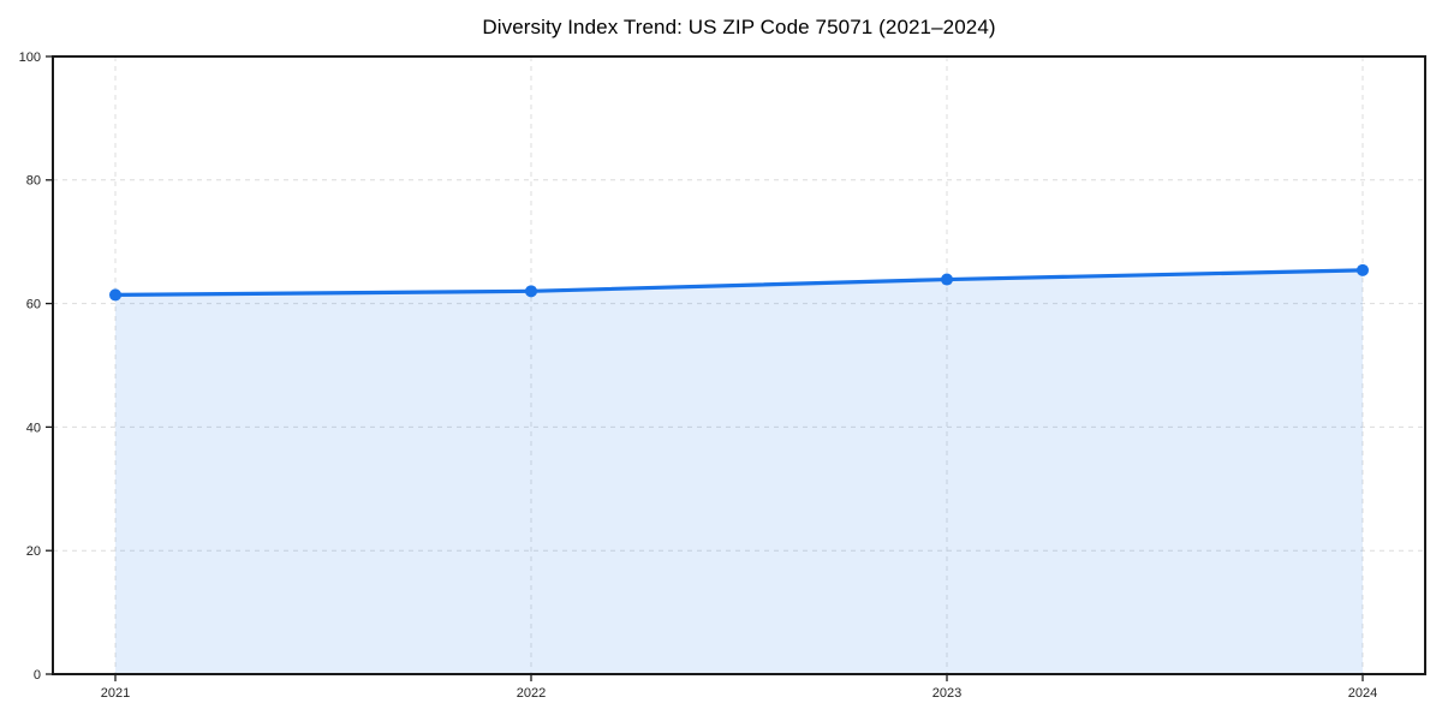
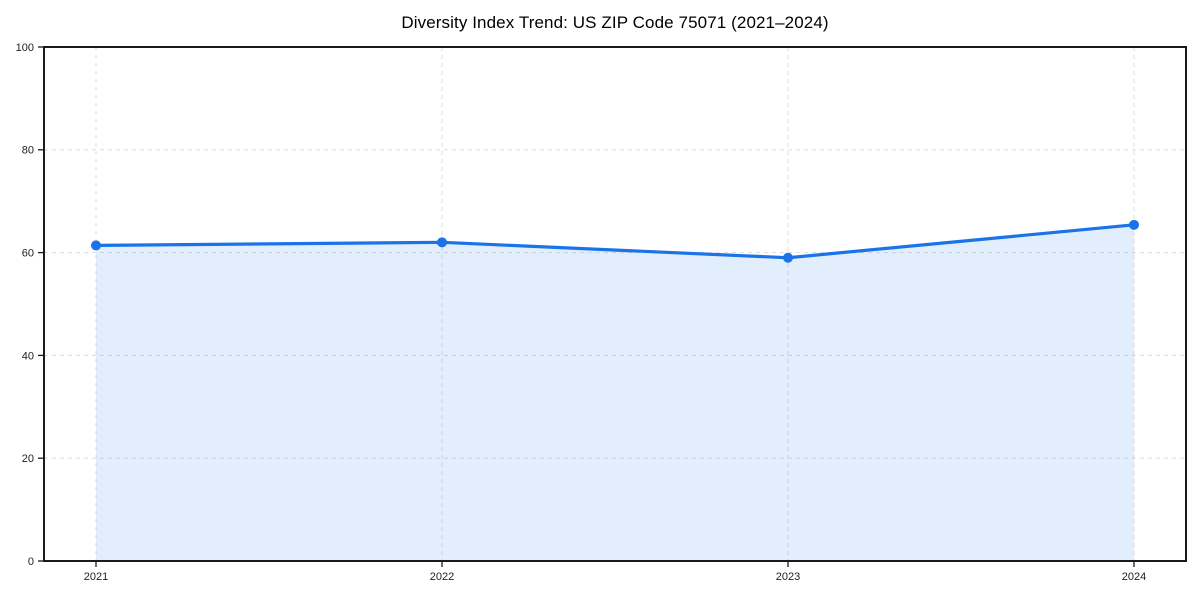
2023: 64 -> 59
